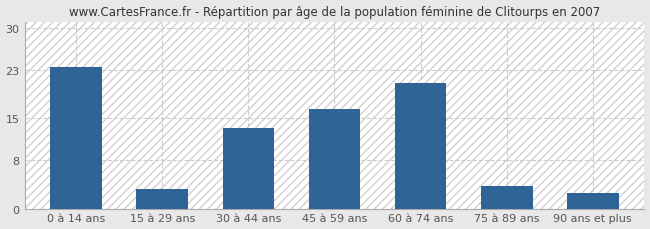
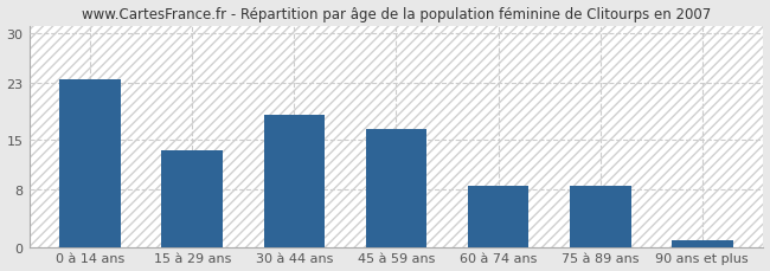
15 à 29 ans: 3.2 -> 13.5
30 à 44 ans: 13.4 -> 18.5
60 à 74 ans: 20.8 -> 8.5
75 à 89 ans: 3.8 -> 8.5
90 ans et plus: 2.6 -> 1.0
